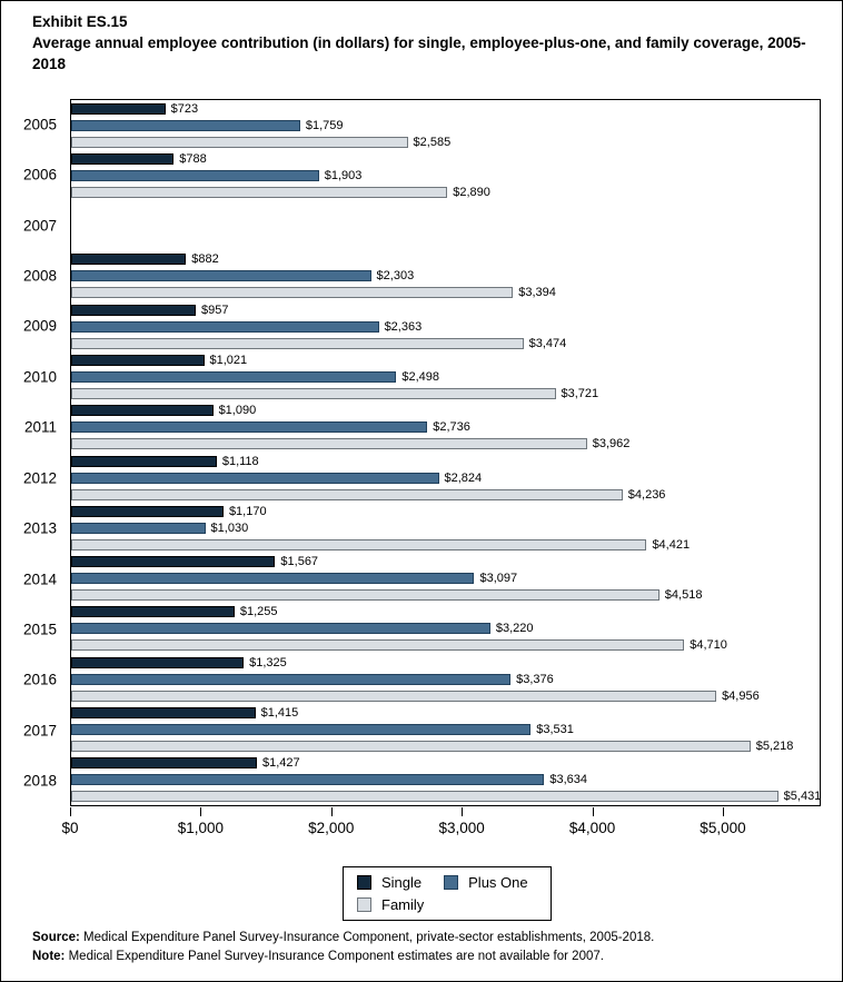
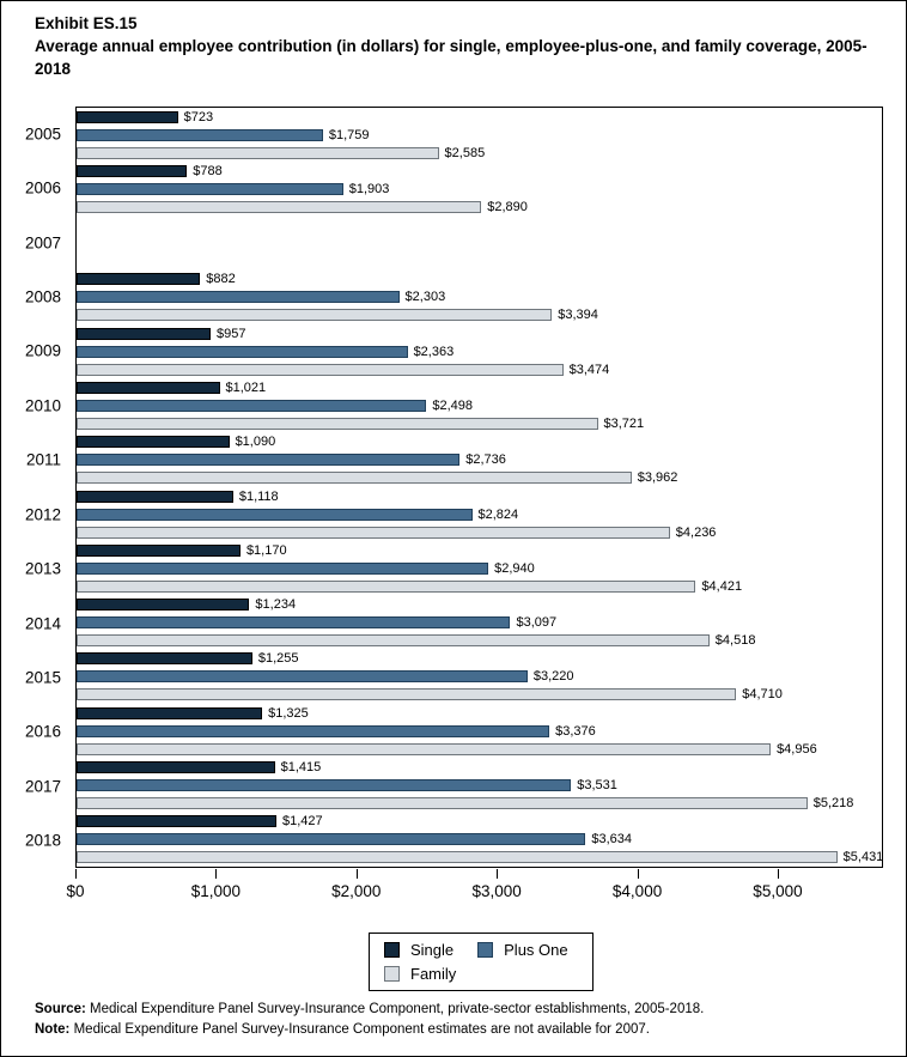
Plus One/2013: $1,030 -> $2,940
Single/2014: $1,567 -> $1,234
